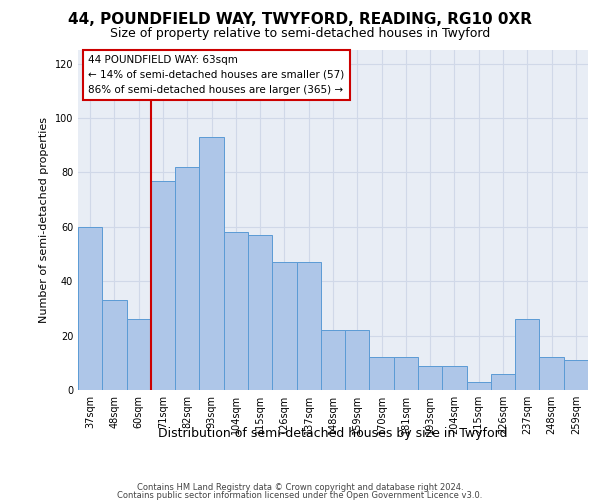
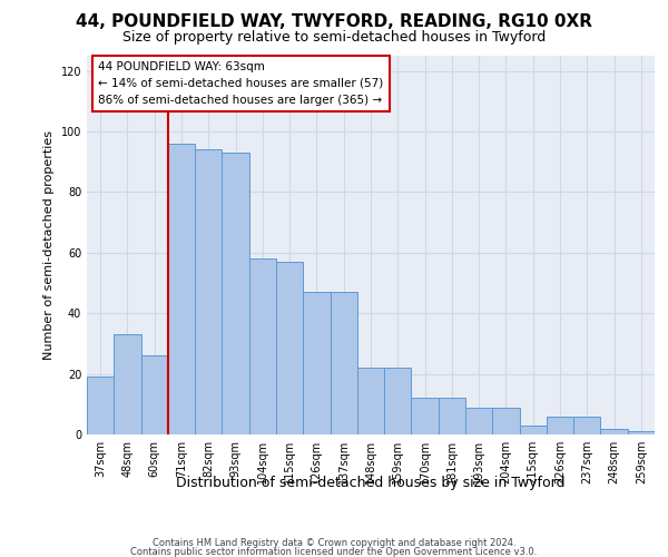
37sqm: 60 -> 19
71sqm: 77 -> 96
82sqm: 82 -> 94
237sqm: 26 -> 6
248sqm: 12 -> 2
259sqm: 11 -> 1
